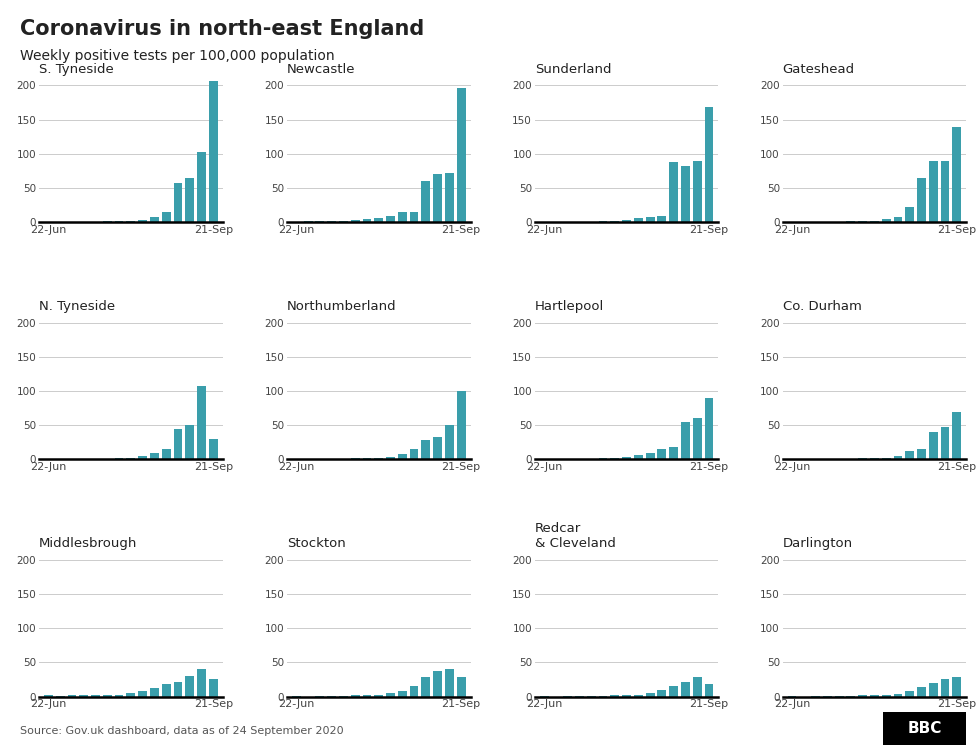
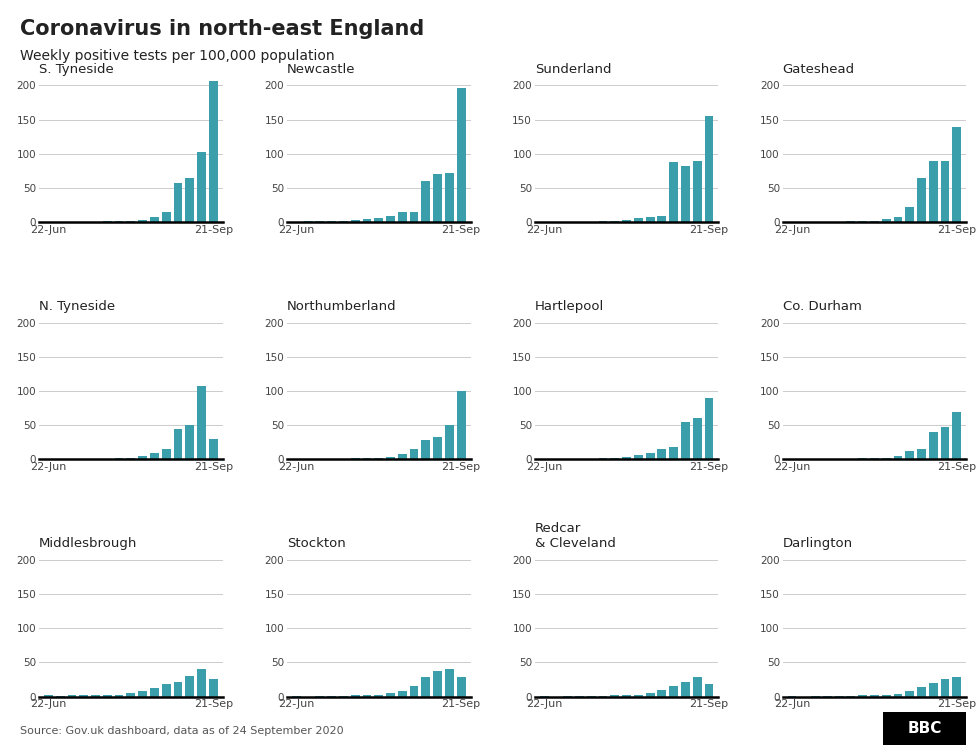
Sunderland/21-Sep: 168 -> 155
